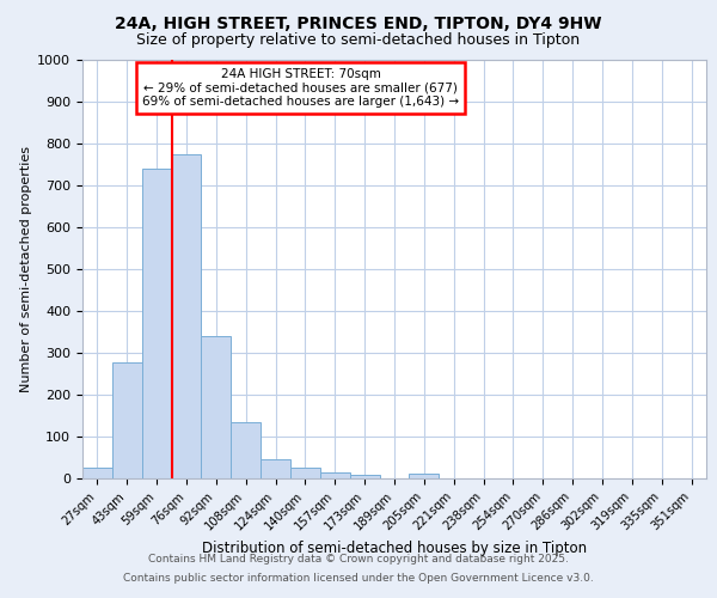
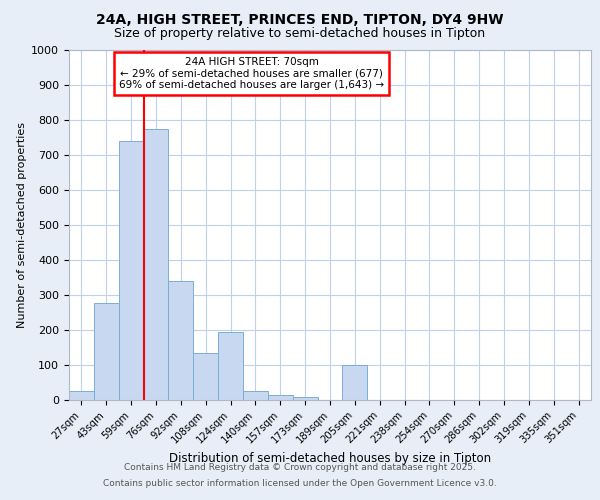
124sqm: 47 -> 195
205sqm: 12 -> 100
